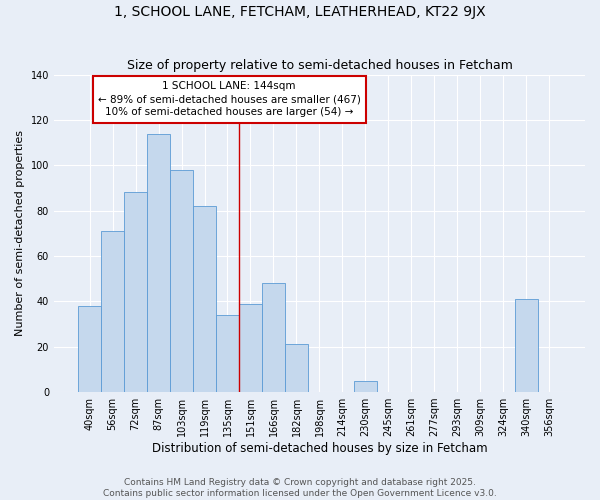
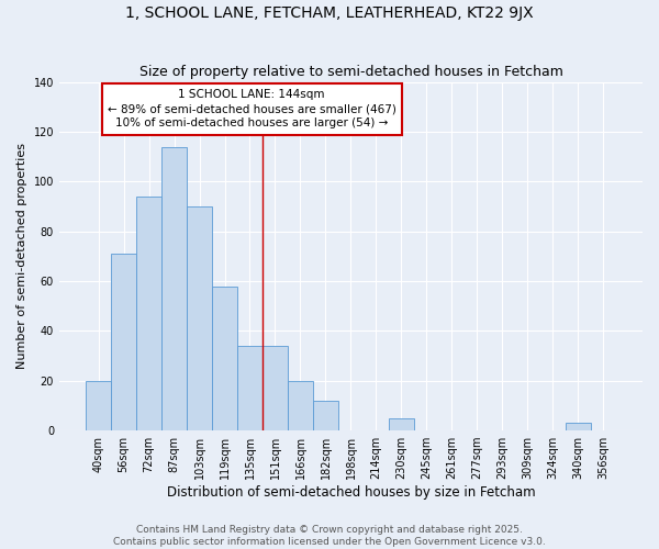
40sqm: 38 -> 20
72sqm: 88 -> 94
103sqm: 98 -> 90
119sqm: 82 -> 58
151sqm: 39 -> 34
166sqm: 48 -> 20
182sqm: 21 -> 12
340sqm: 41 -> 3
